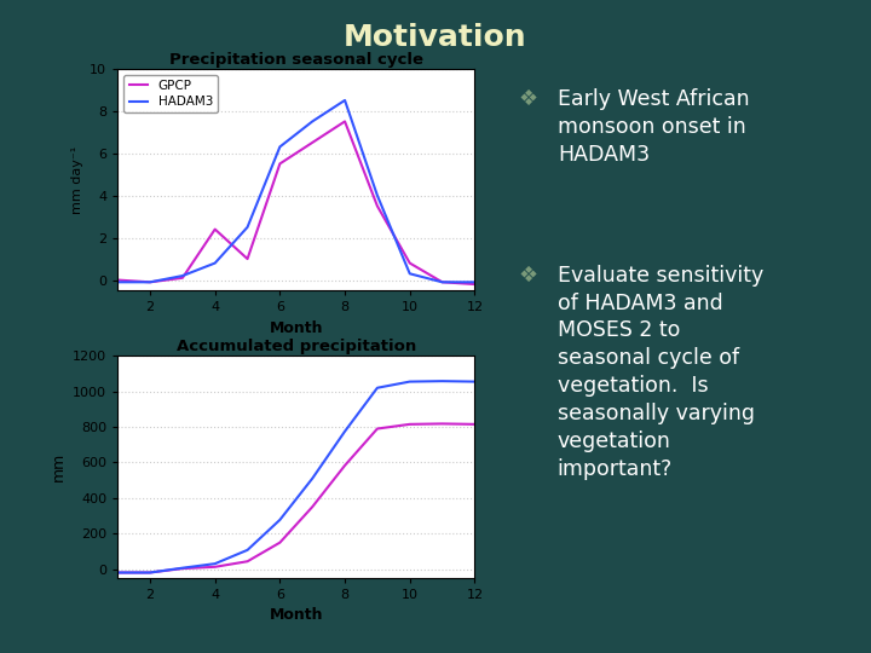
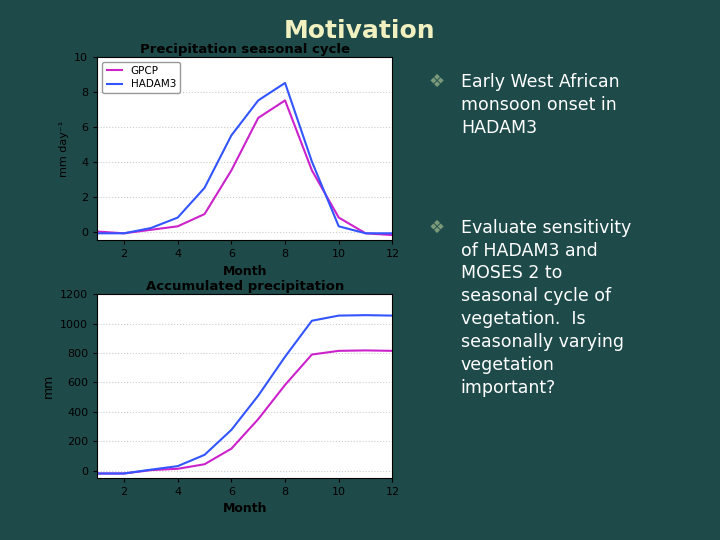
Precipitation seasonal cycle/GPCP/4: 2.4 -> 0.3
Precipitation seasonal cycle/GPCP/6: 5.5 -> 3.5
Precipitation seasonal cycle/HADAM3/6: 6.3 -> 5.5
